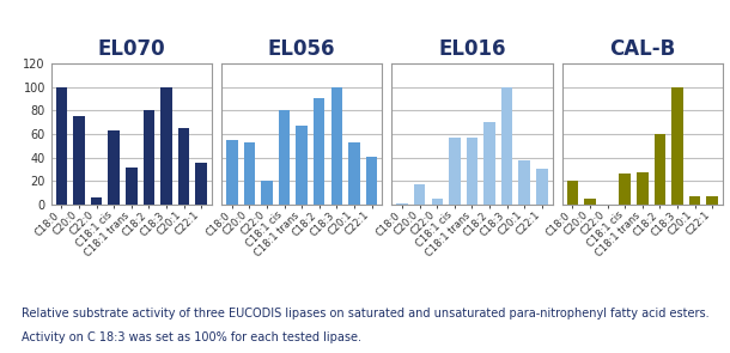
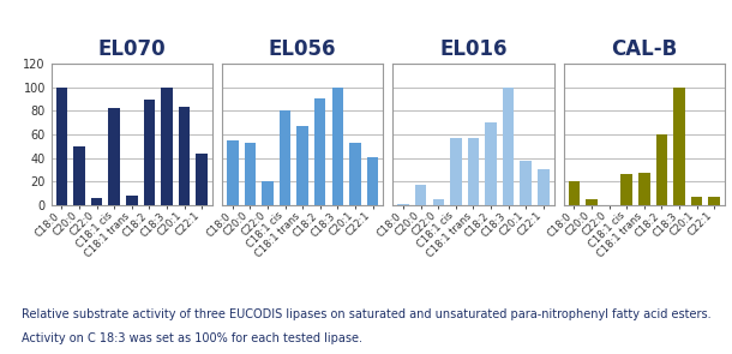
EL070/C20:0: 75 -> 50
EL070/C18:1 cis: 63 -> 82
EL070/C18:1 trans: 32 -> 8
EL070/C18:2: 80 -> 90
EL070/C20:1: 65 -> 84
EL070/C22:1: 36 -> 44
